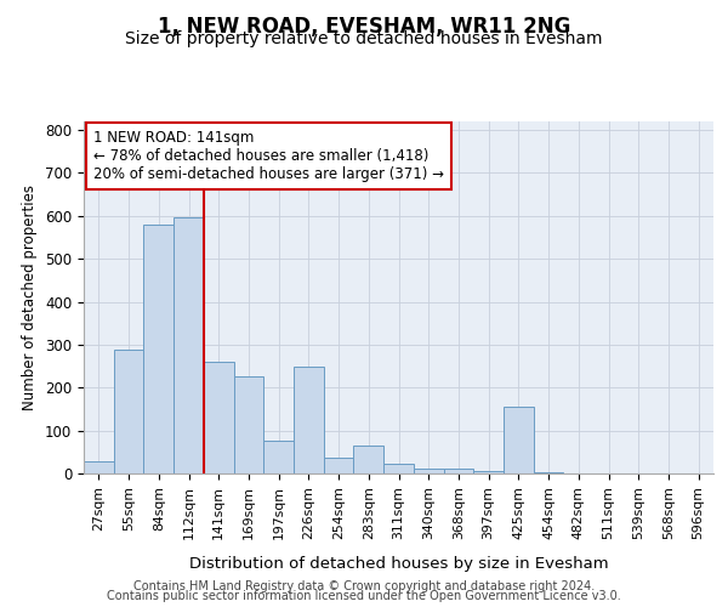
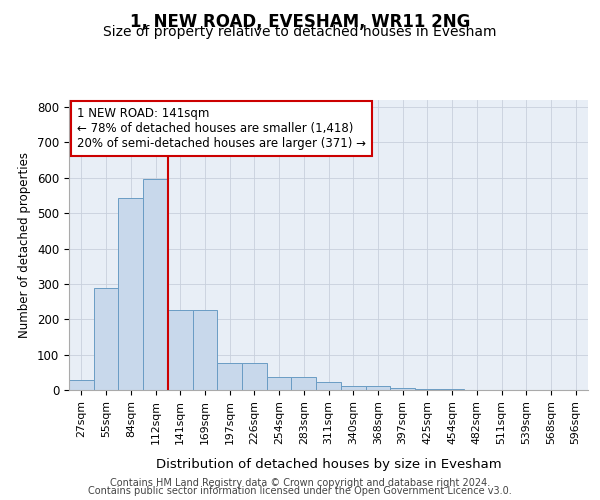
84sqm: 580 -> 543
141sqm: 260 -> 225
226sqm: 250 -> 77
283sqm: 65 -> 36
425sqm: 155 -> 2
